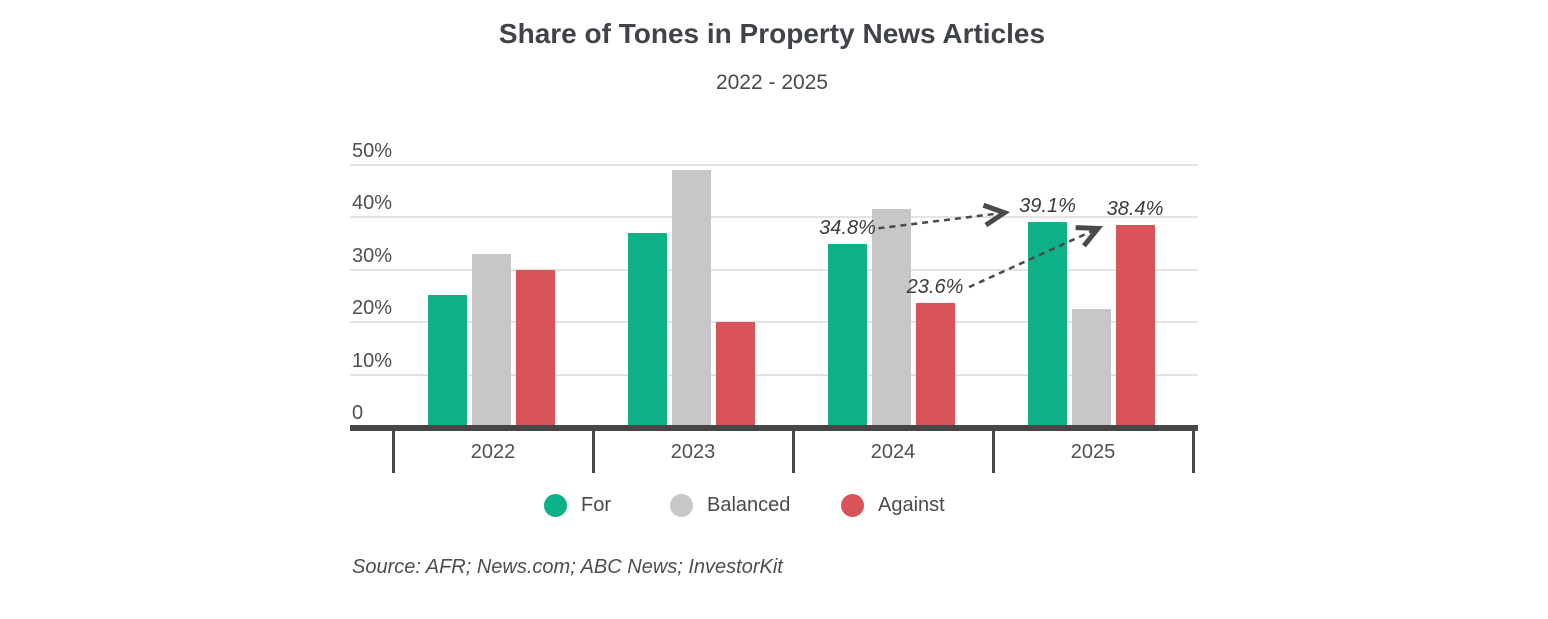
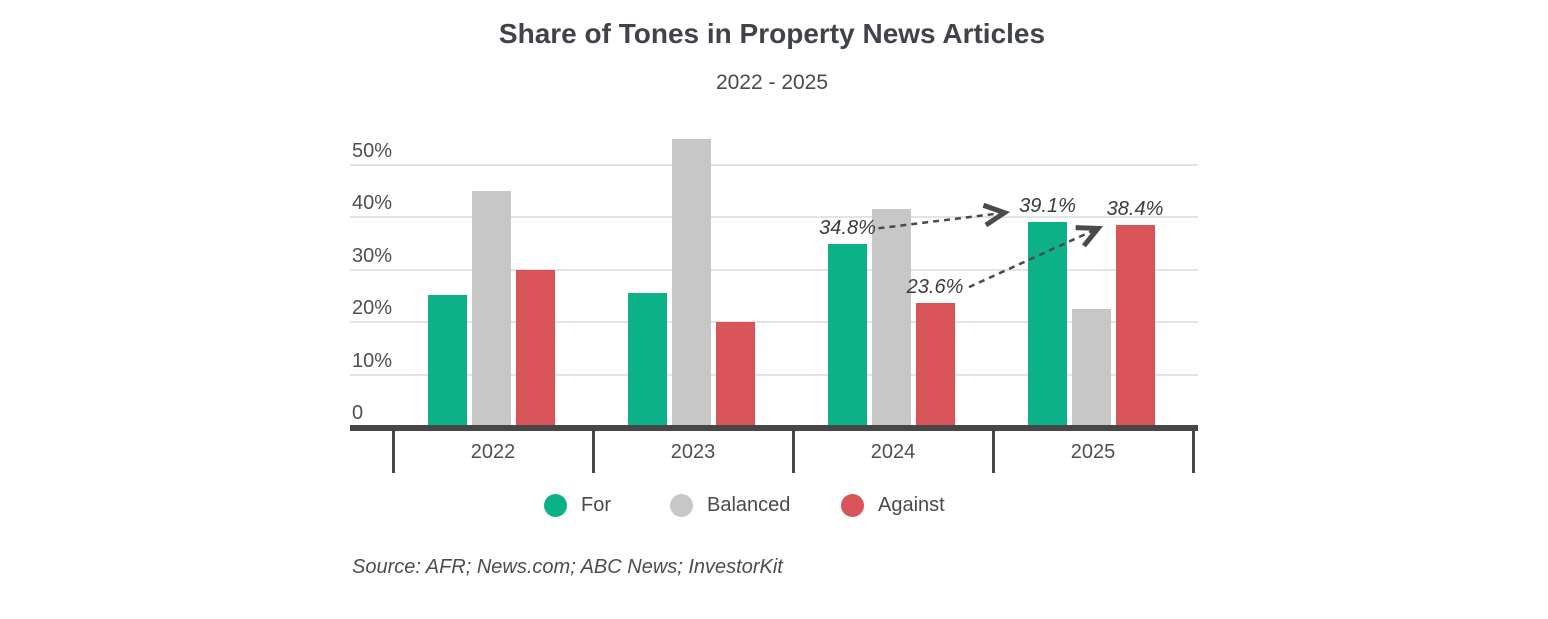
Balanced/2022: 33% -> 45%
For/2023: 37% -> 26%
Balanced/2023: 49% -> 55%
